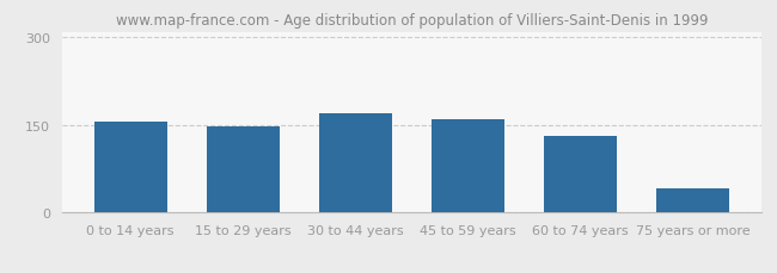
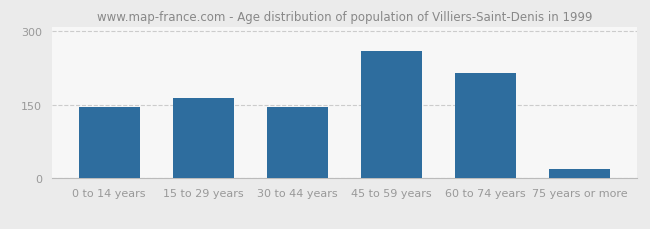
0 to 14 years: 157 -> 145
15 to 29 years: 148 -> 165
30 to 44 years: 170 -> 145
45 to 59 years: 160 -> 260
60 to 74 years: 132 -> 215
75 years or more: 42 -> 20
